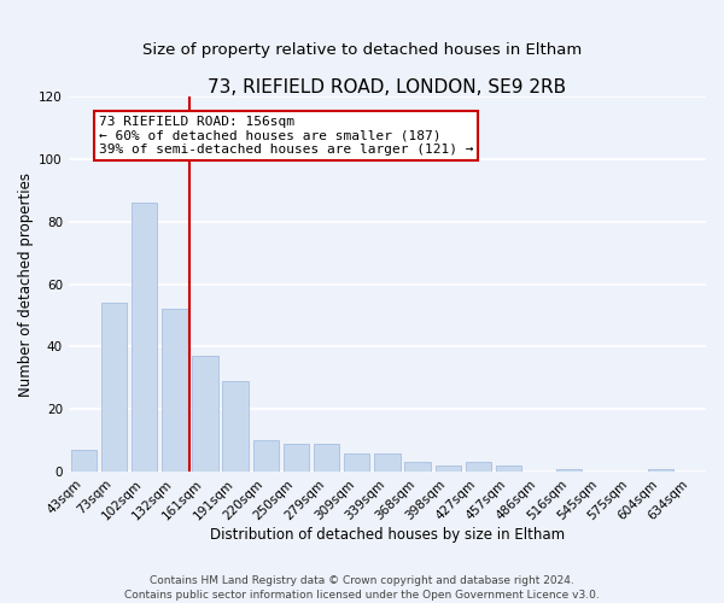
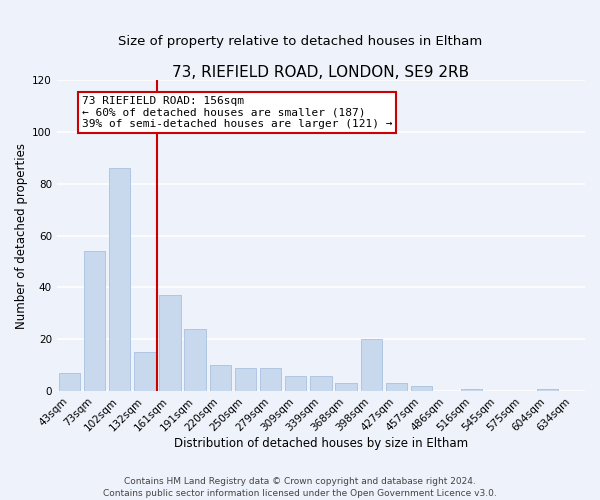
132sqm: 52 -> 15
191sqm: 29 -> 24
398sqm: 2 -> 20
